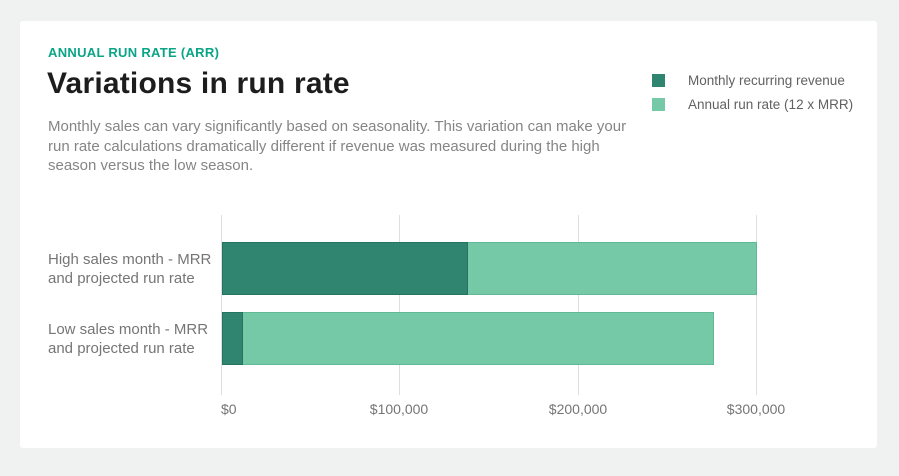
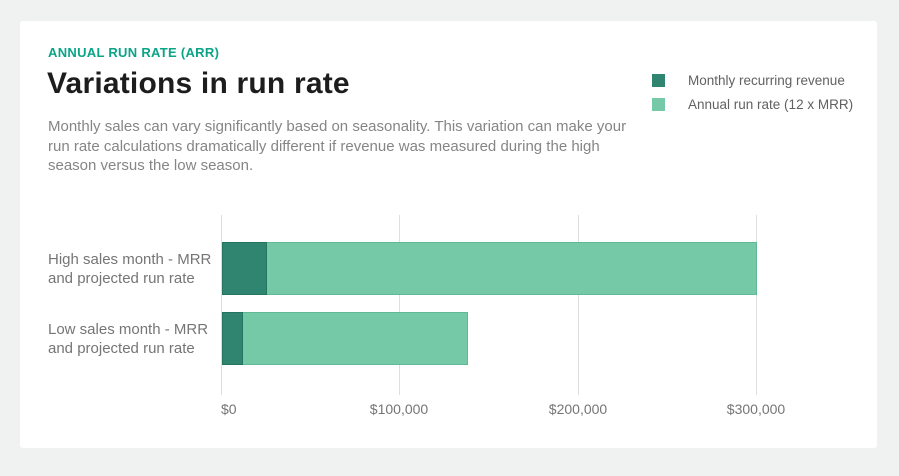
Monthly recurring revenue/High sales month - MRR and projected run rate: $138000 -> $25000
Annual run rate (12 x MRR)/Low sales month - MRR and projected run rate: $276000 -> $138000
